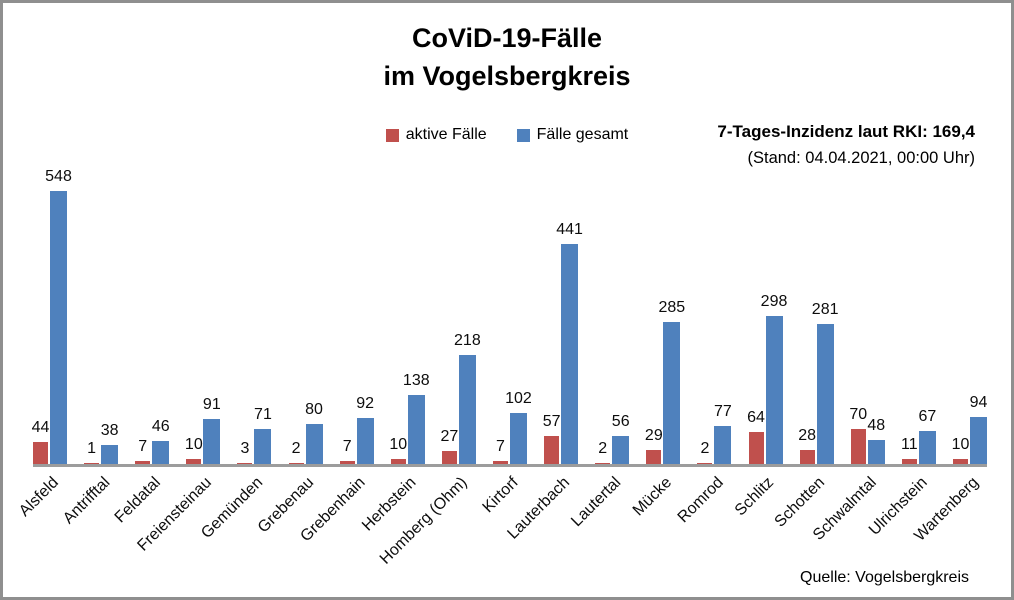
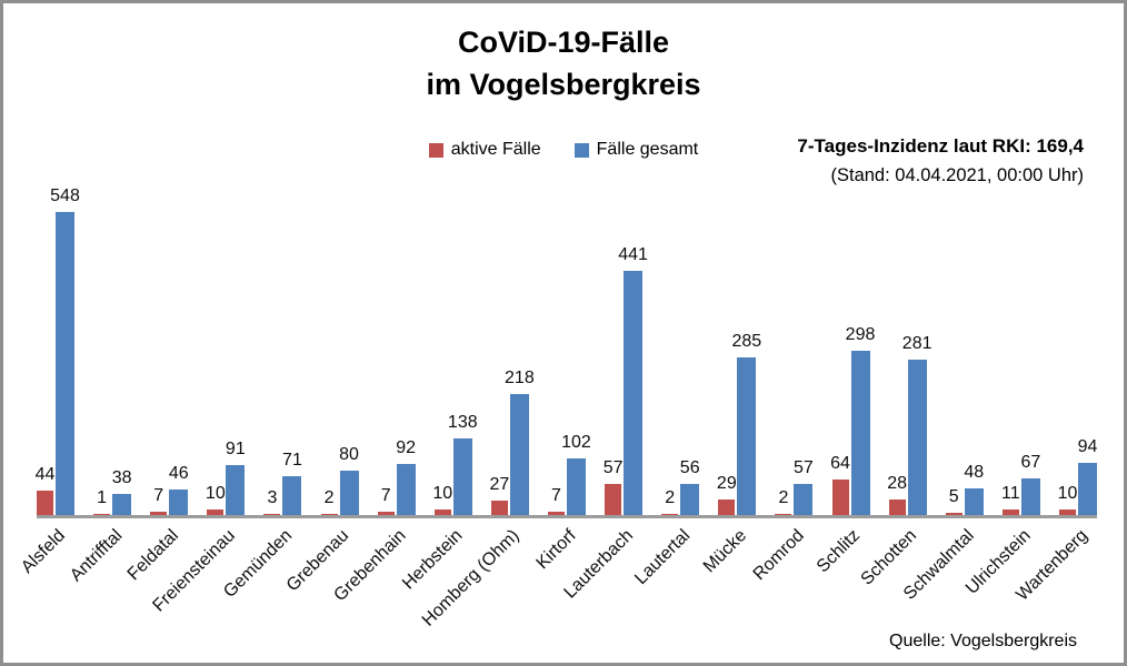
Fälle gesamt/Romrod: 77 -> 57
aktive Fälle/Schwalmtal: 70 -> 5
